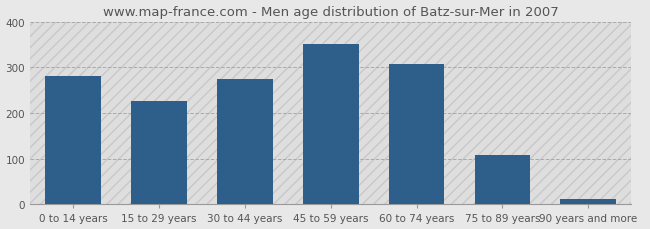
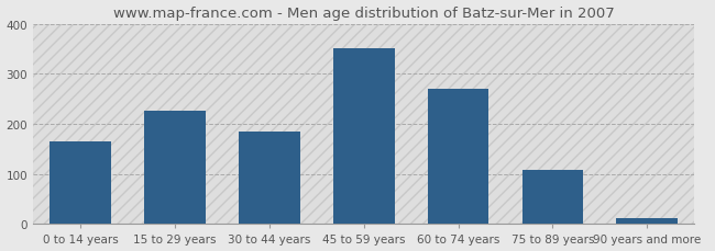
0 to 14 years: 281 -> 165
30 to 44 years: 275 -> 185
60 to 74 years: 307 -> 270
